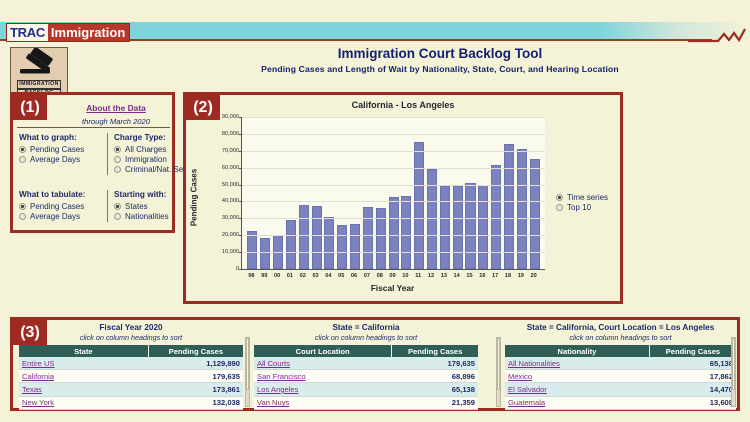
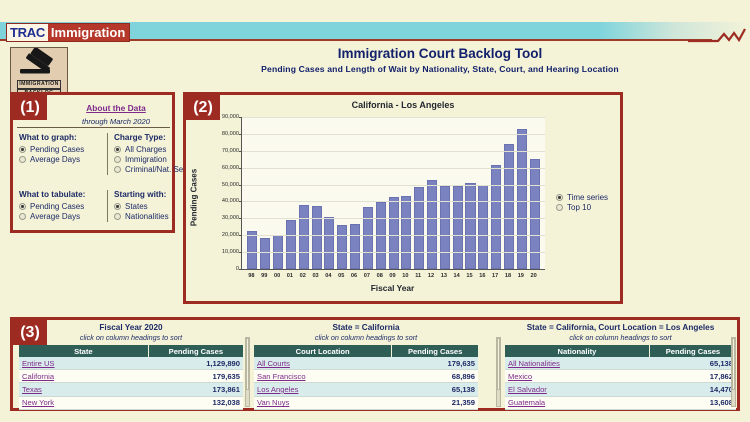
08: 36000 -> 40000
11: 75000 -> 48000
12: 59000 -> 53000
19: 71000 -> 83000
